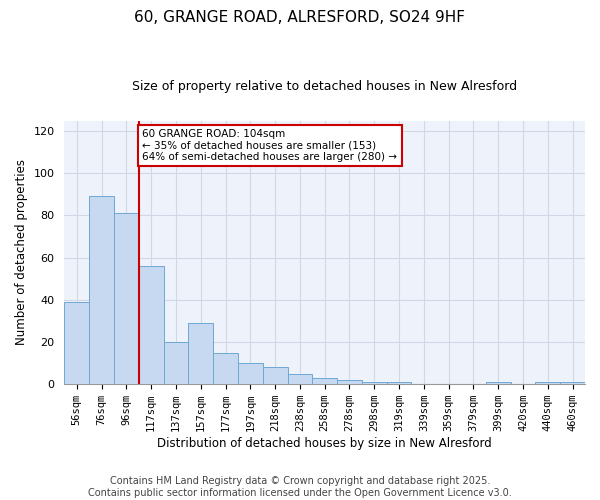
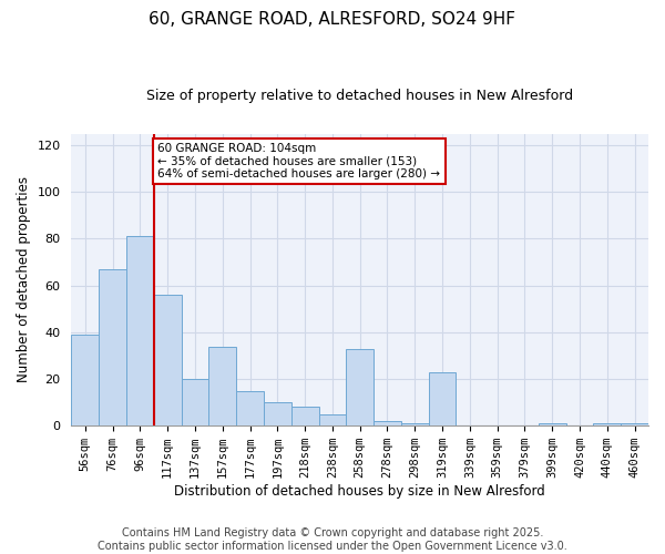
76sqm: 89 -> 67
157sqm: 29 -> 34
258sqm: 3 -> 33
319sqm: 1 -> 23
